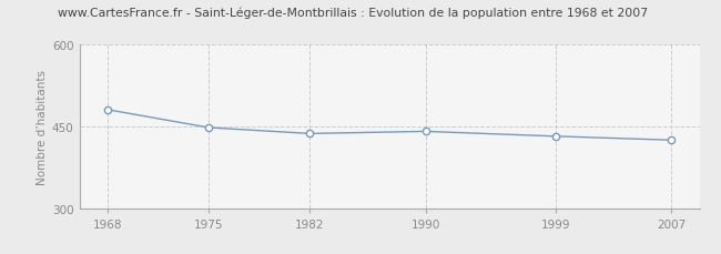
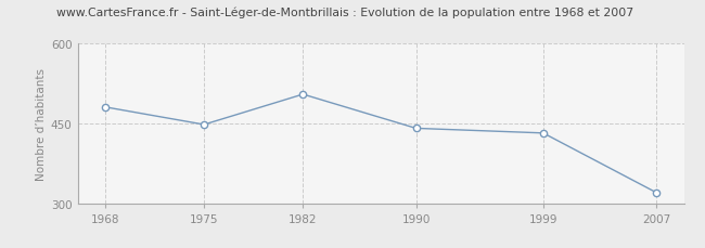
1982: 437 -> 505
2007: 425 -> 320
